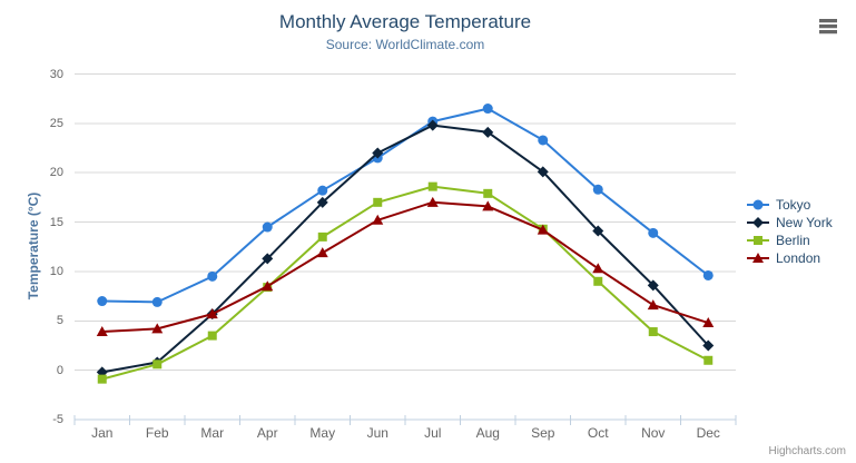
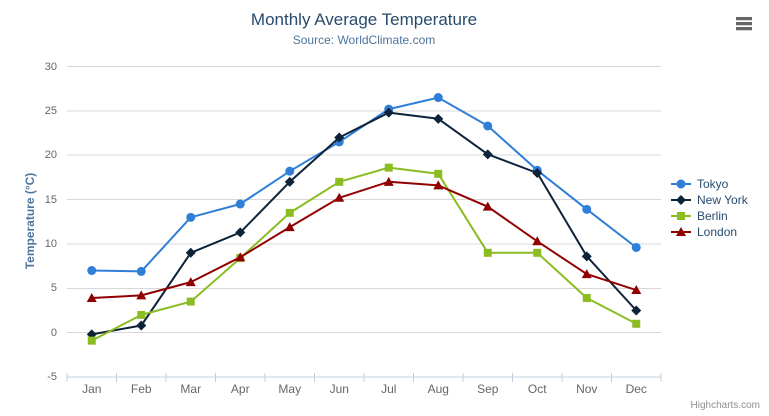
Berlin/Feb: 1 -> 2
Tokyo/Mar: 10 -> 13
New York/Mar: 6 -> 9
Berlin/Sep: 14 -> 9
New York/Oct: 14 -> 18
